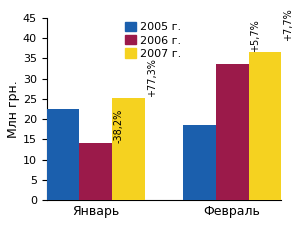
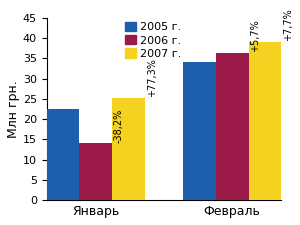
2005 г./Февраль: 18.5 -> 34.2
2006 г./Февраль: 33.5 -> 36.2
2007 г./Февраль: 36.5 -> 39.0
